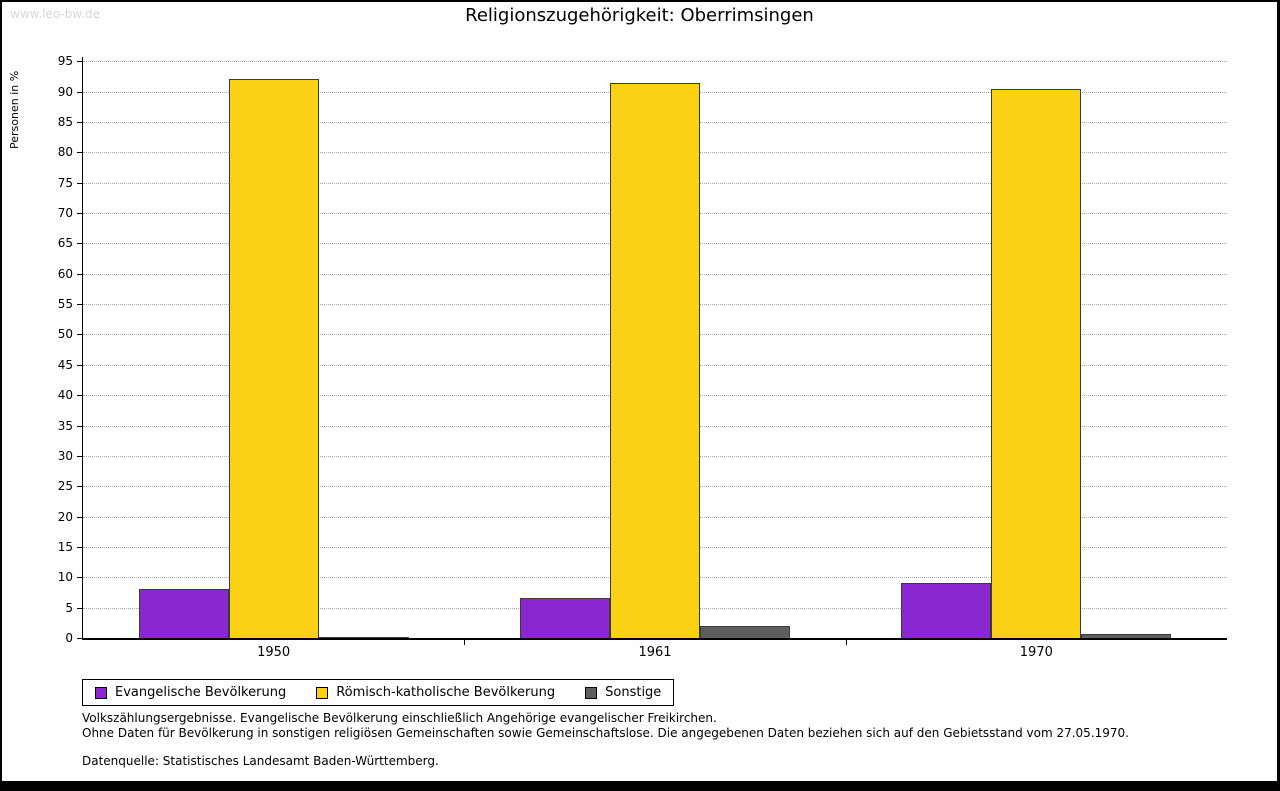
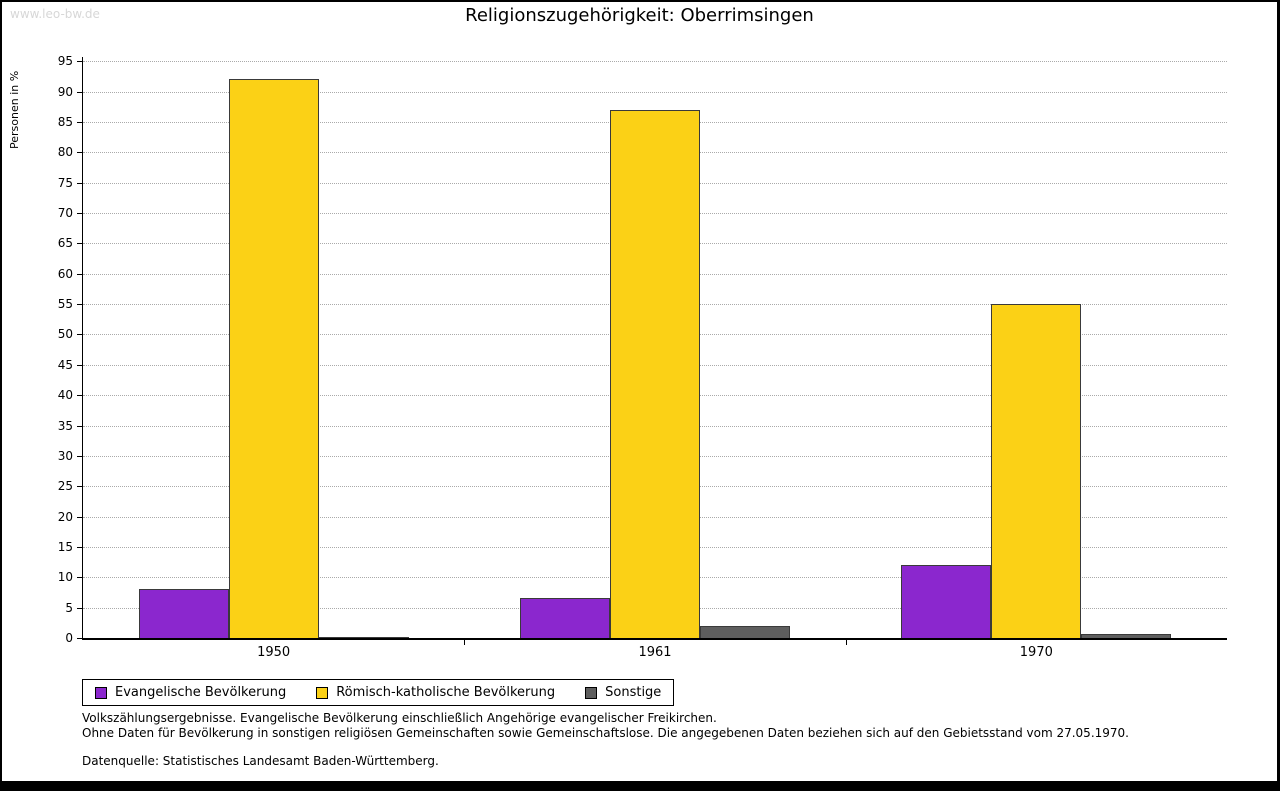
Römisch-katholische Bevölkerung/1961: 92 -> 87
Evangelische Bevölkerung/1970: 9 -> 12
Römisch-katholische Bevölkerung/1970: 90 -> 55
